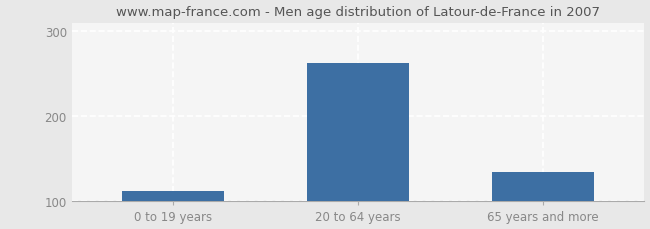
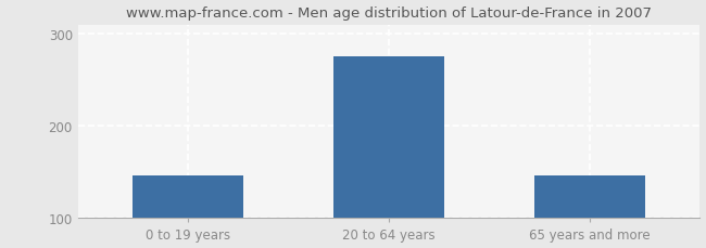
0 to 19 years: 112 -> 146
20 to 64 years: 263 -> 276
65 years and more: 135 -> 146
